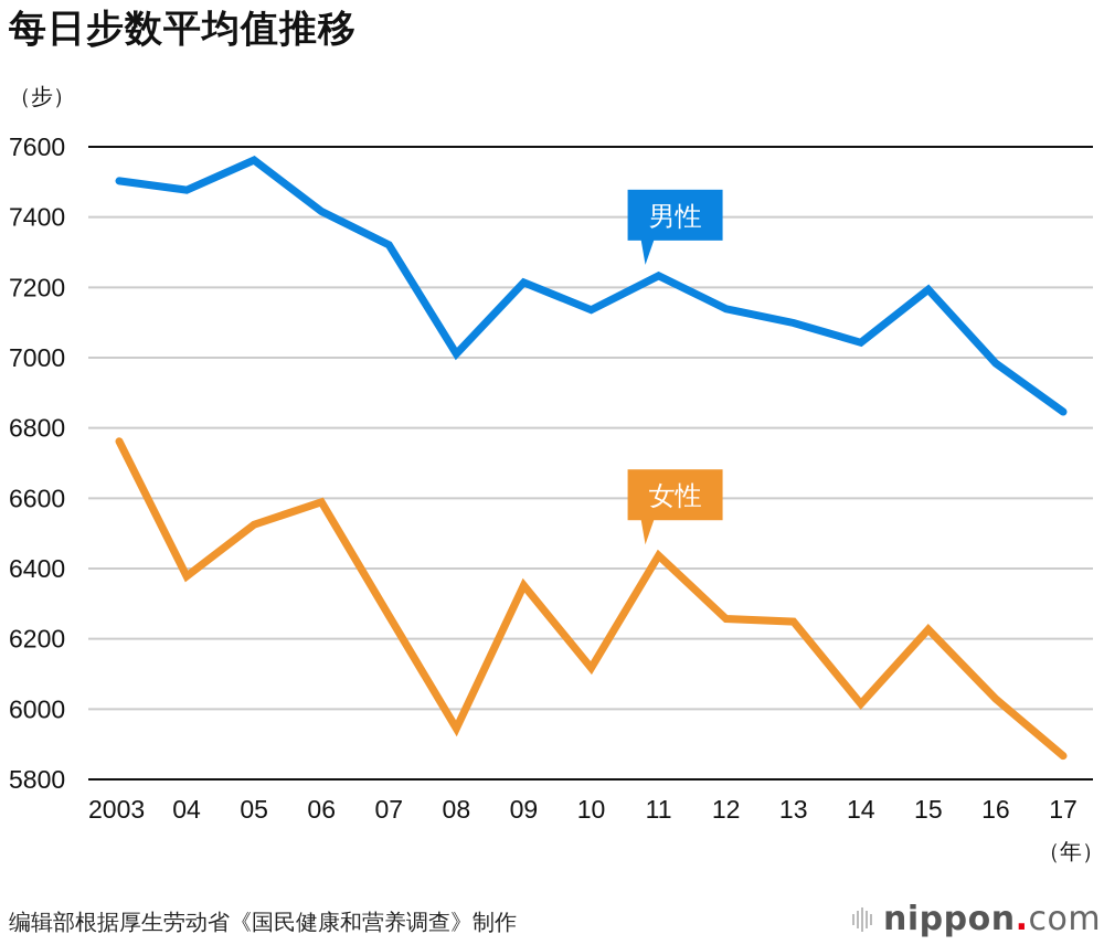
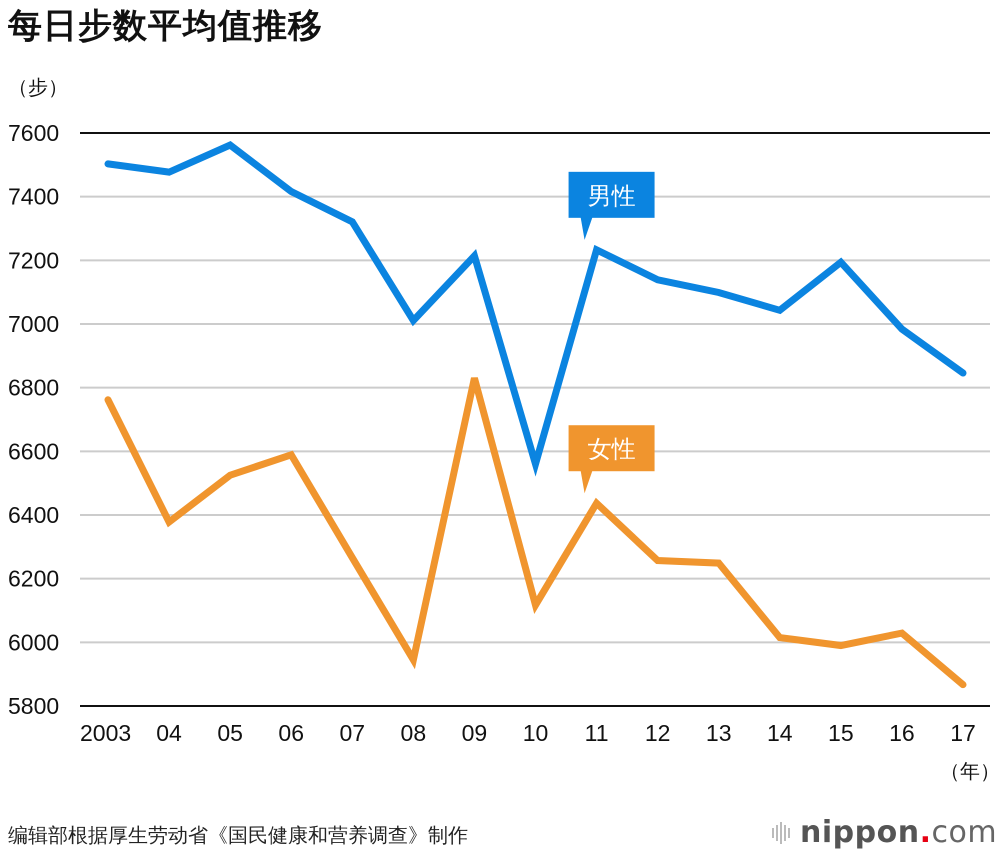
女性/09: 6350 -> 6830
男性/10: 7140 -> 6560
女性/15: 6230 -> 5990
